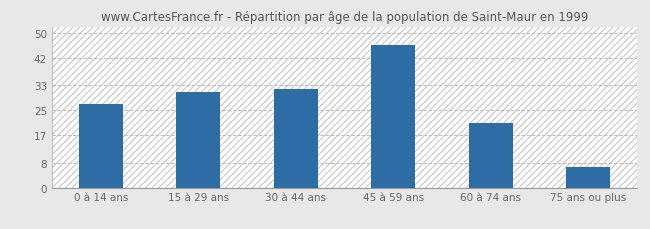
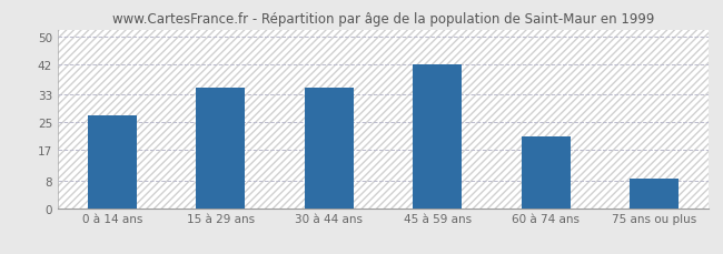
15 à 29 ans: 31.0 -> 35.0
30 à 44 ans: 32.0 -> 35.0
45 à 59 ans: 46.0 -> 42.0
75 ans ou plus: 6.5 -> 8.5
